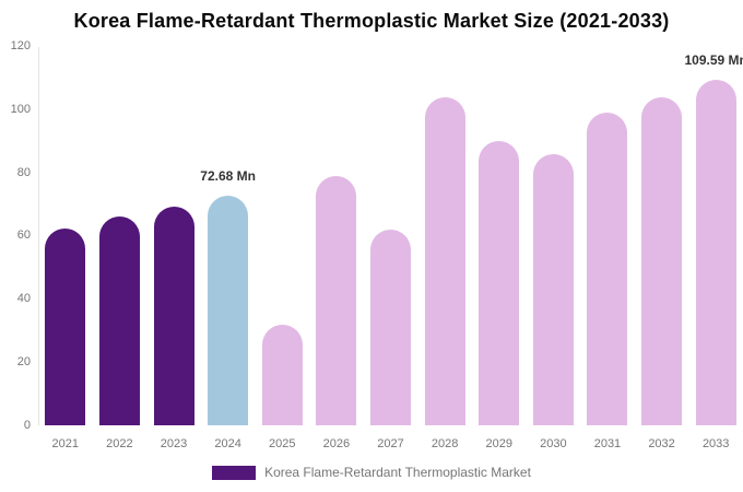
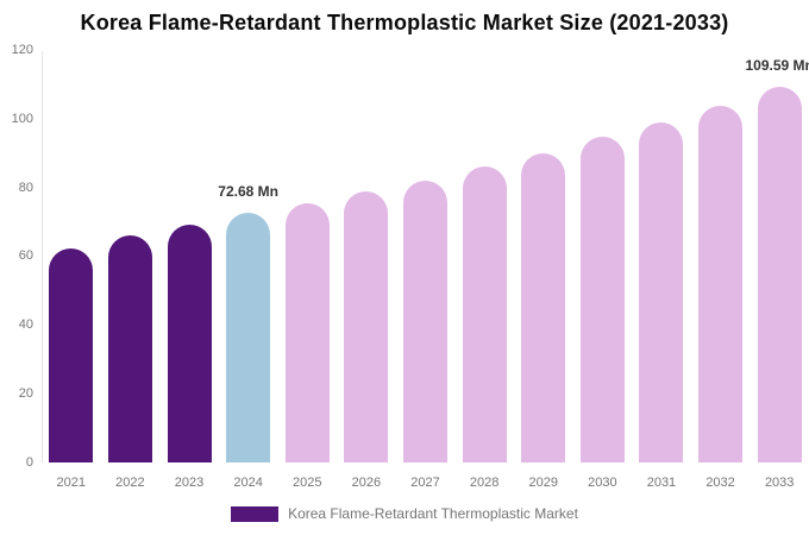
2025: 32 -> 76
2027: 62 -> 82
2028: 104 -> 86
2030: 86 -> 95
